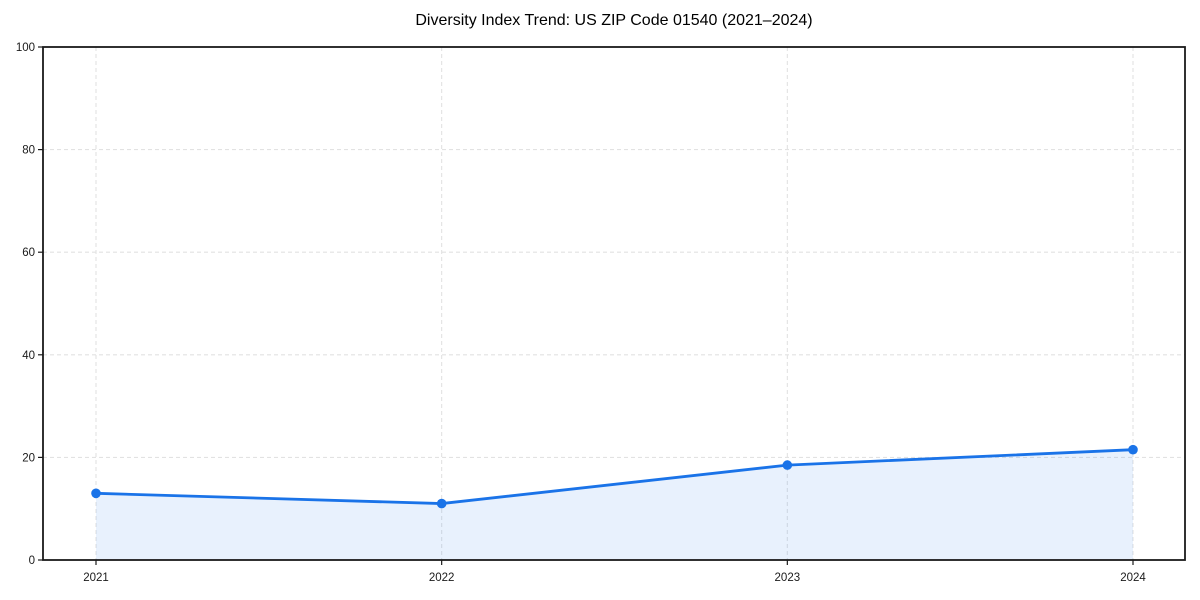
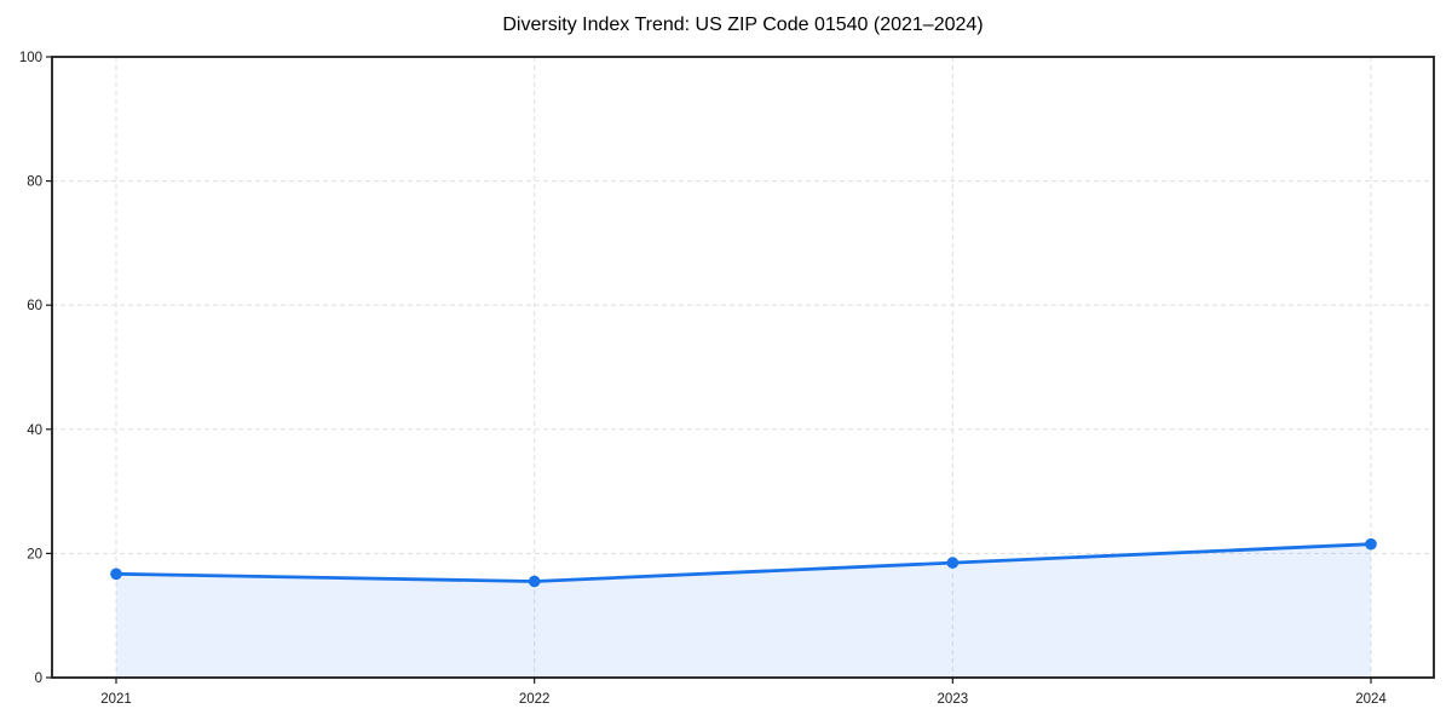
2021: 13 -> 17
2022: 11 -> 16
